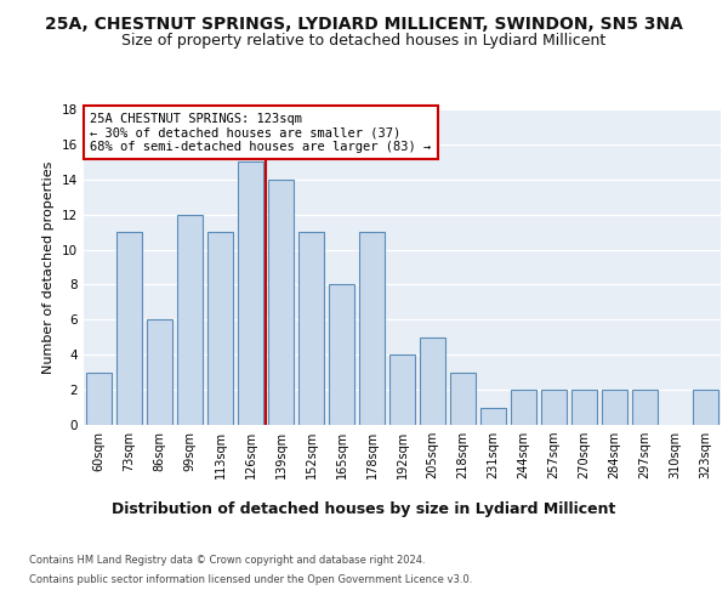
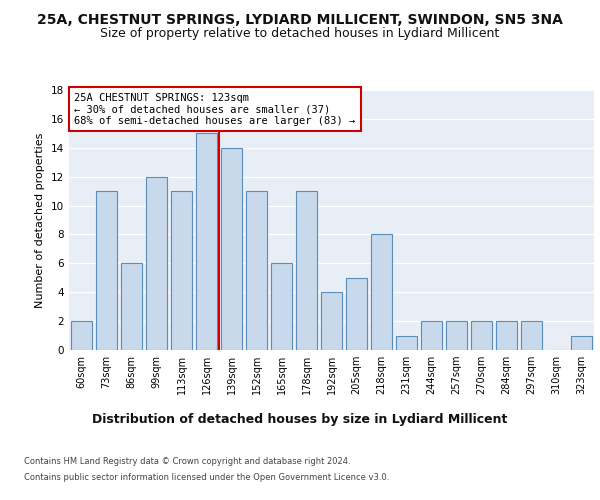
60sqm: 3 -> 2
165sqm: 8 -> 6
218sqm: 3 -> 8
323sqm: 2 -> 1
